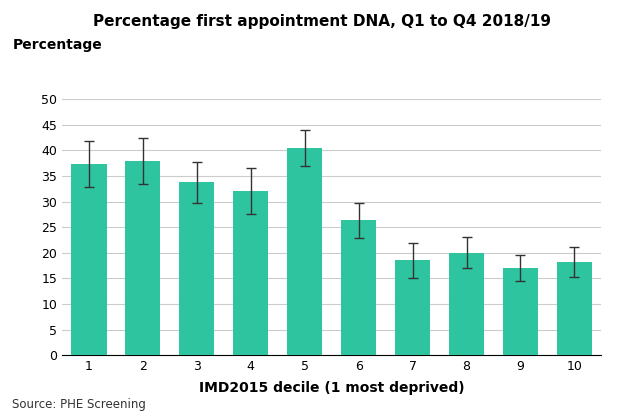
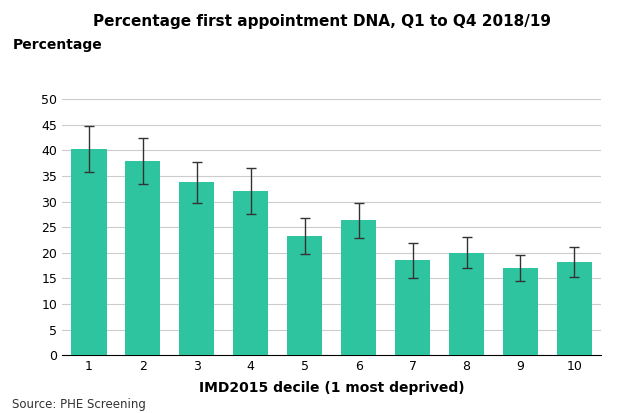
1: 37.4 -> 40.3
5: 40.4 -> 23.3
